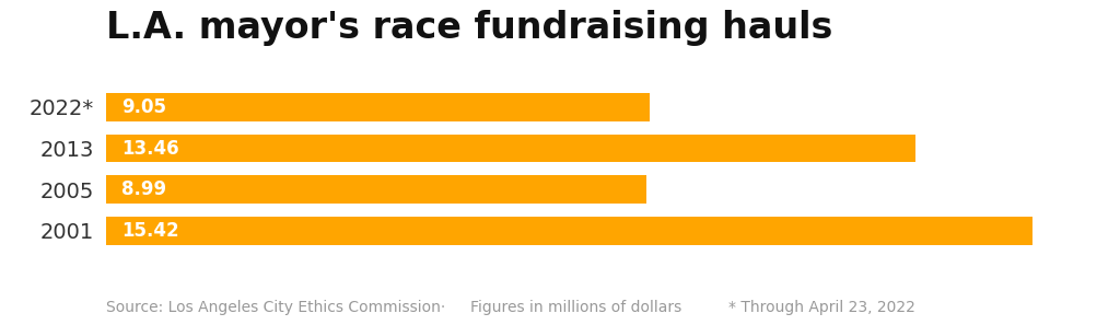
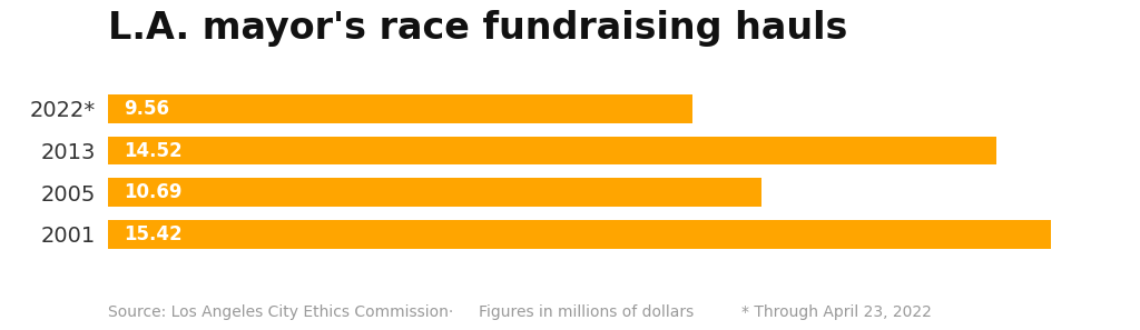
2022*: 9.05 -> 9.56
2013: 13.46 -> 14.52
2005: 8.99 -> 10.69
